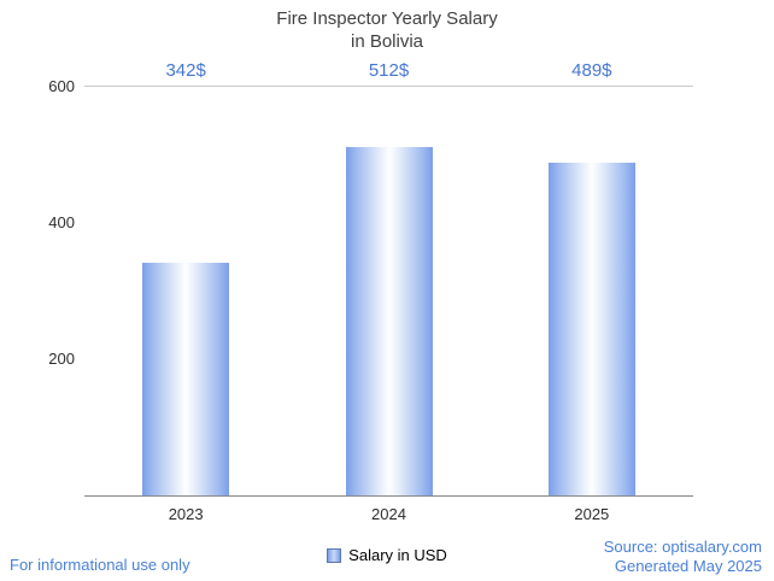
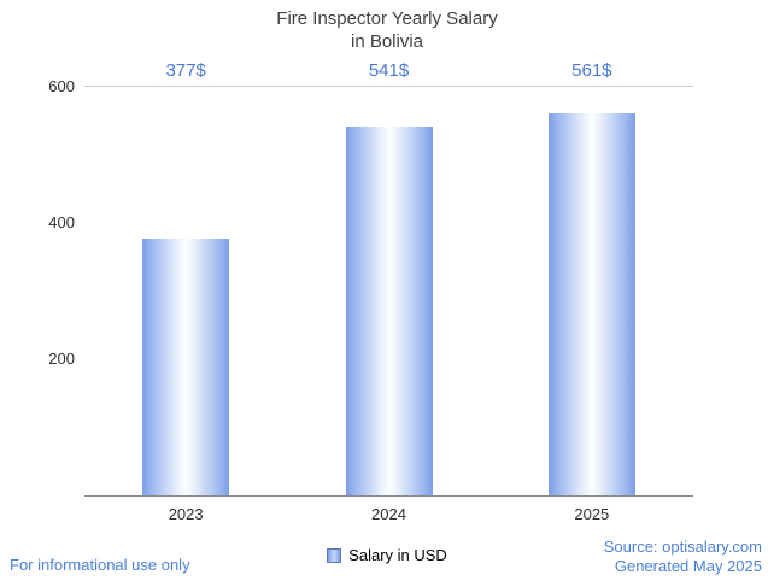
2023: 342 -> 377
2024: 512 -> 541
2025: 489 -> 561
